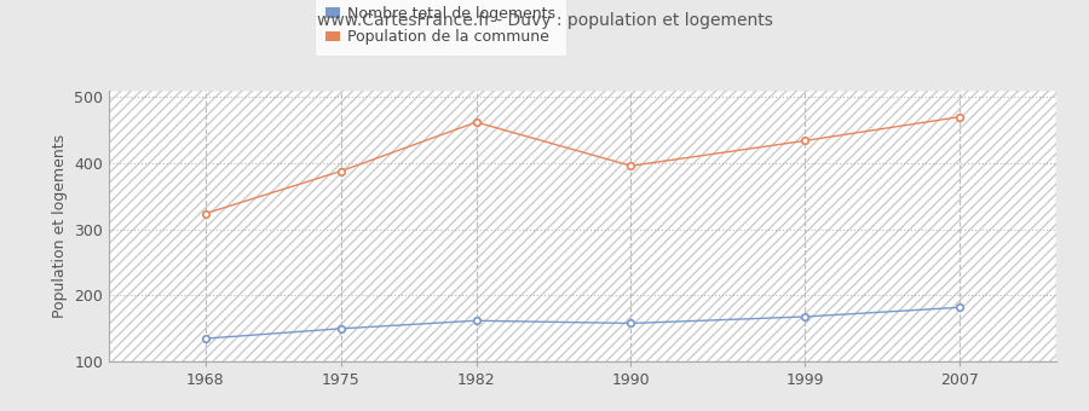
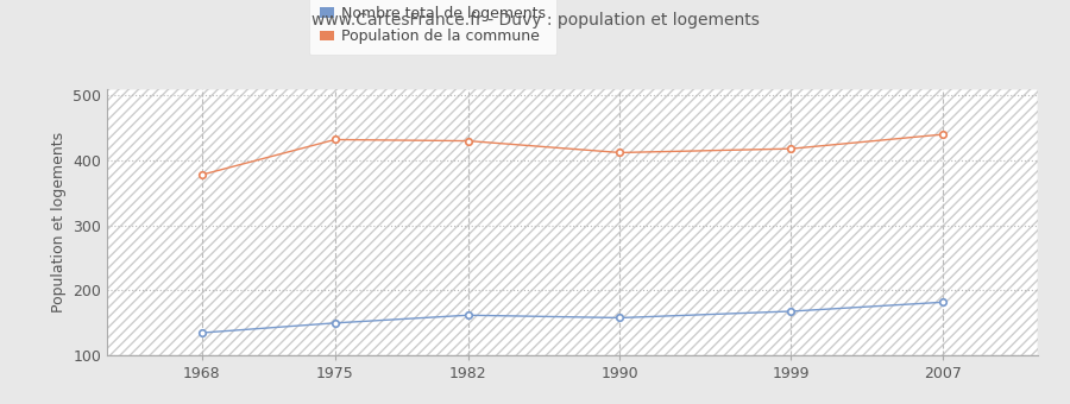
Population de la commune/1968: 324 -> 378
Population de la commune/1975: 388 -> 432
Population de la commune/1982: 462 -> 430
Population de la commune/1990: 396 -> 412
Population de la commune/1999: 434 -> 418
Population de la commune/2007: 470 -> 440
